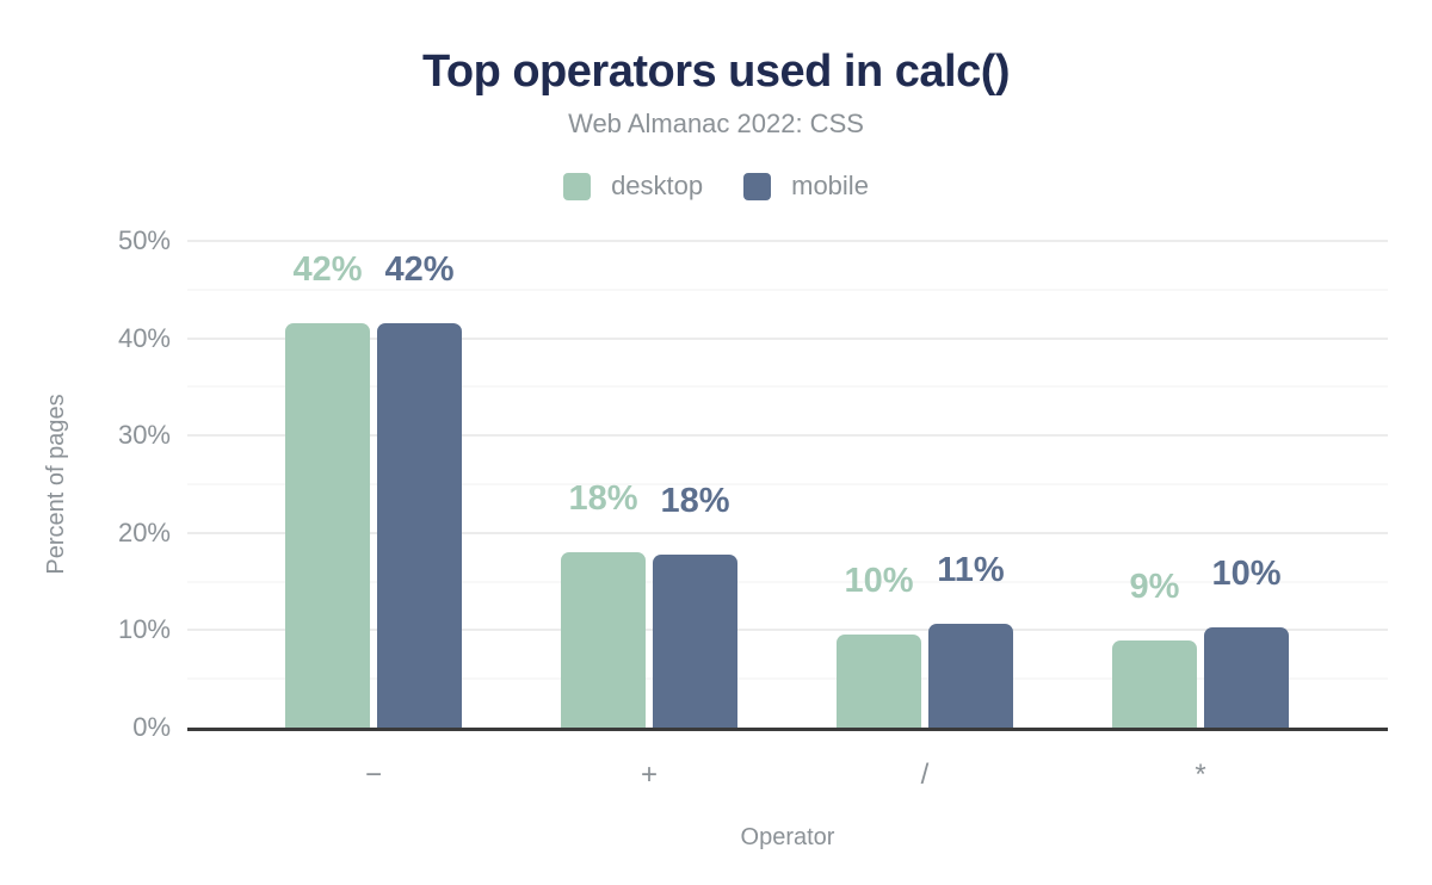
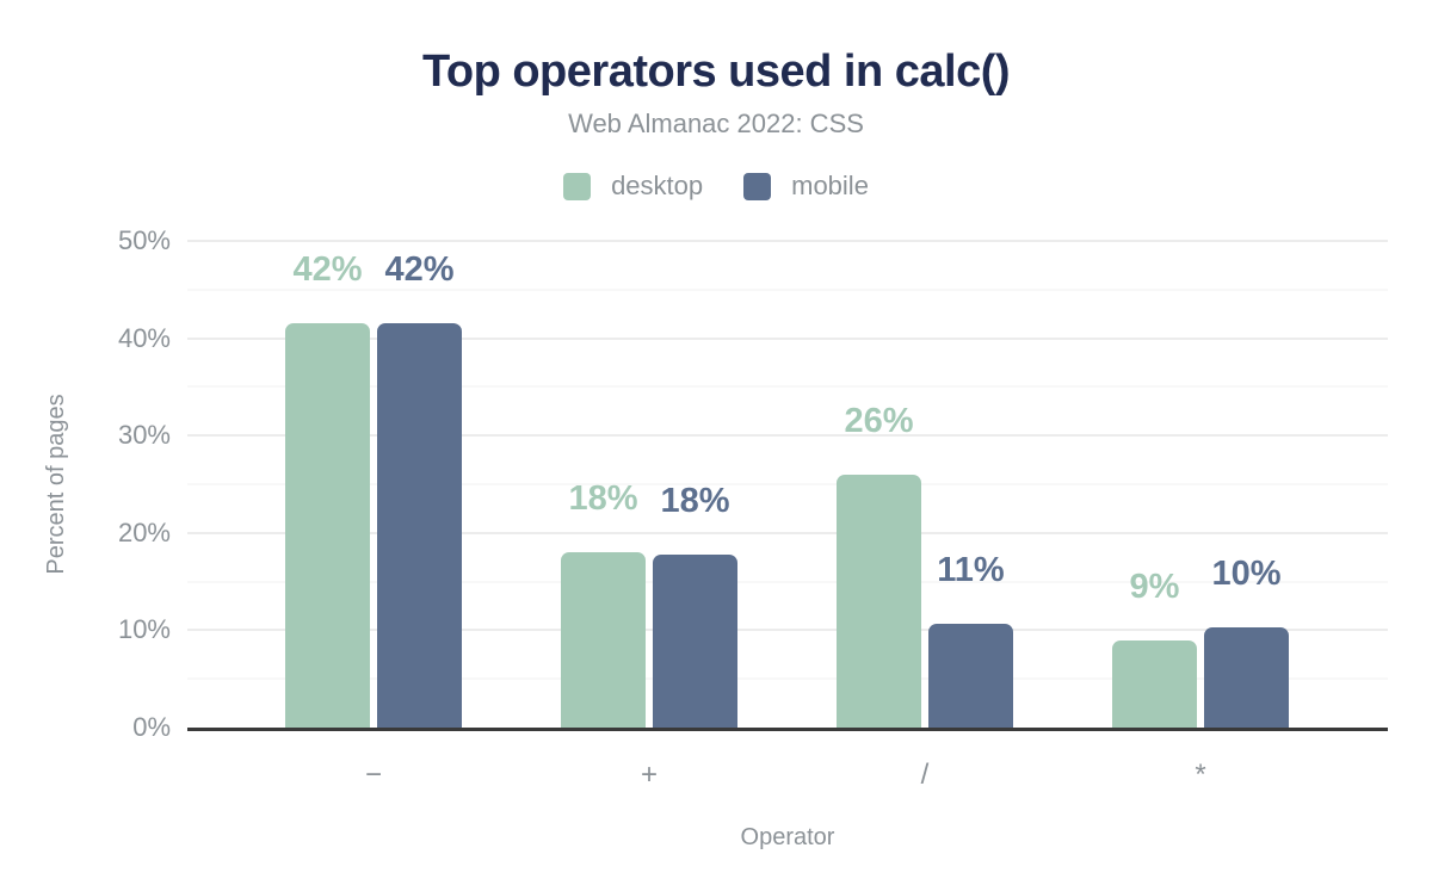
desktop//: 10% -> 26%
